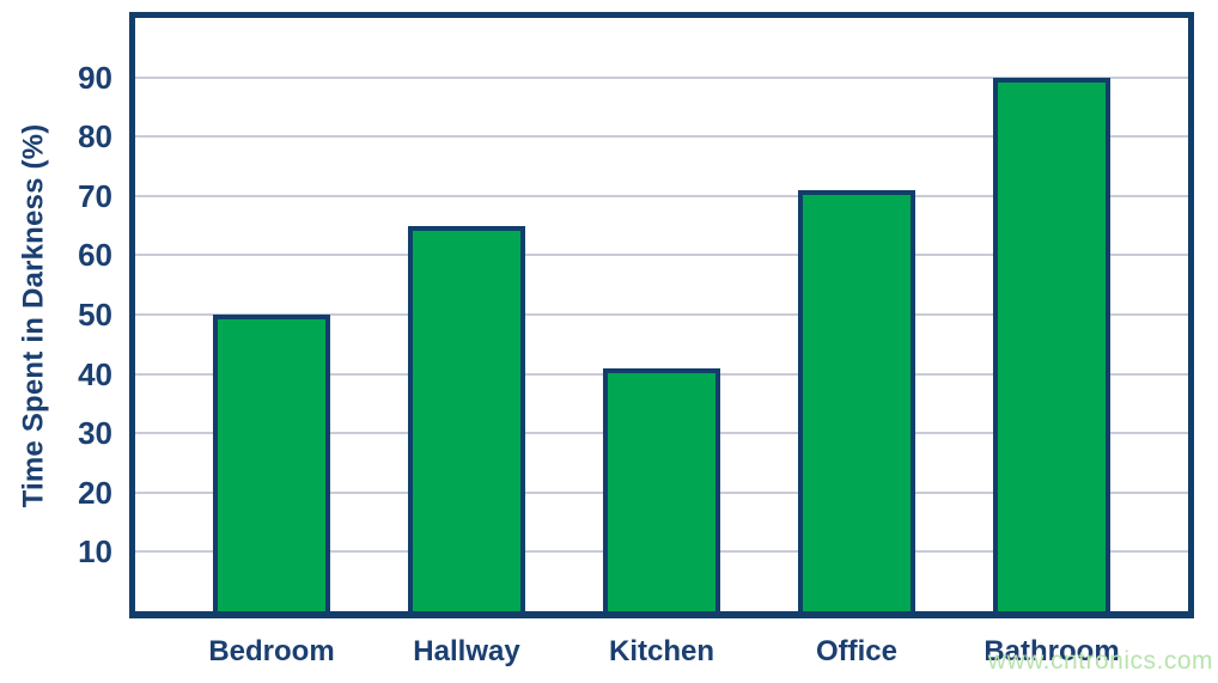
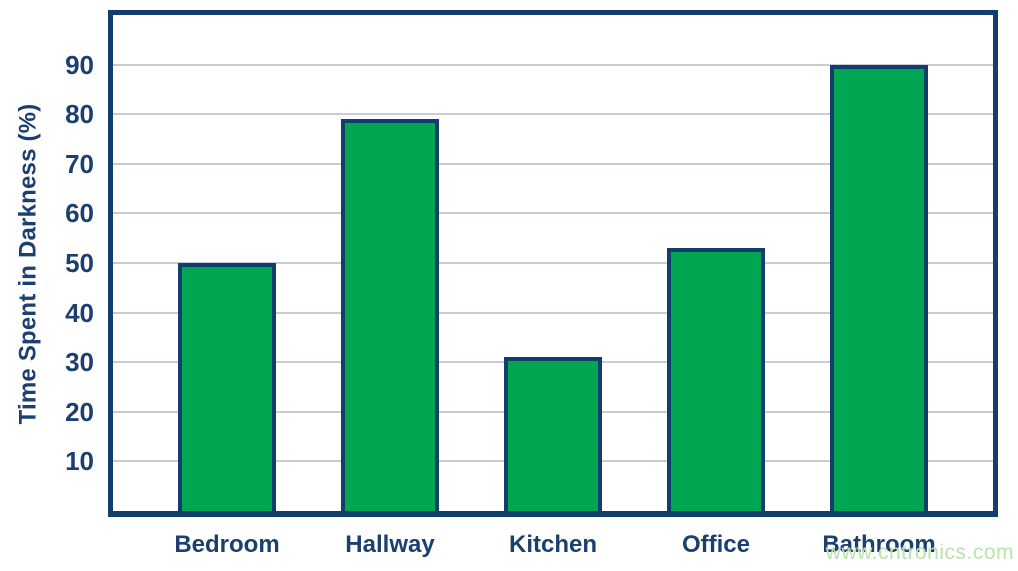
Hallway: 65 -> 79
Kitchen: 41 -> 31
Office: 71 -> 53
